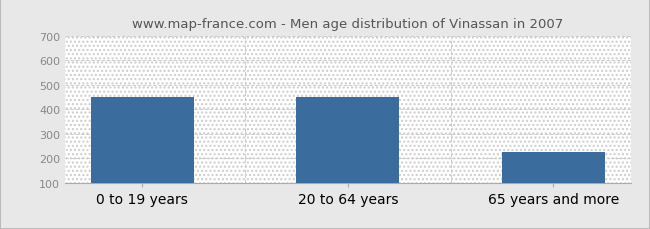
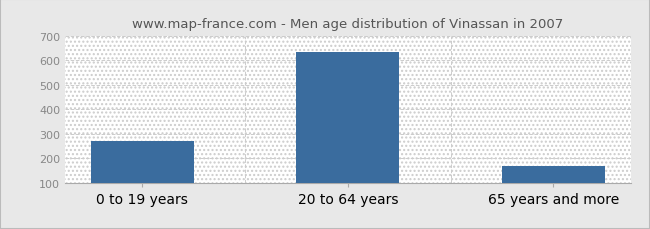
0 to 19 years: 450 -> 270
20 to 64 years: 450 -> 635
65 years and more: 225 -> 170
